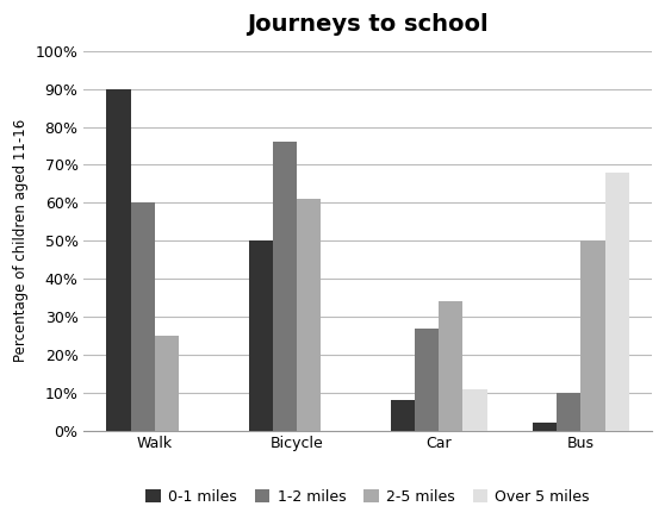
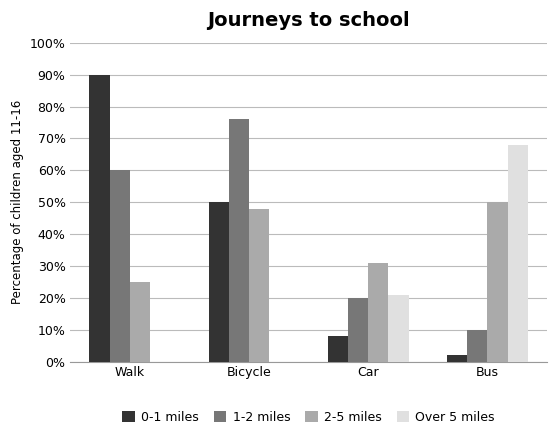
2-5 miles/Bicycle: 61% -> 48%
1-2 miles/Car: 27% -> 20%
2-5 miles/Car: 34% -> 31%
Over 5 miles/Car: 11% -> 21%
